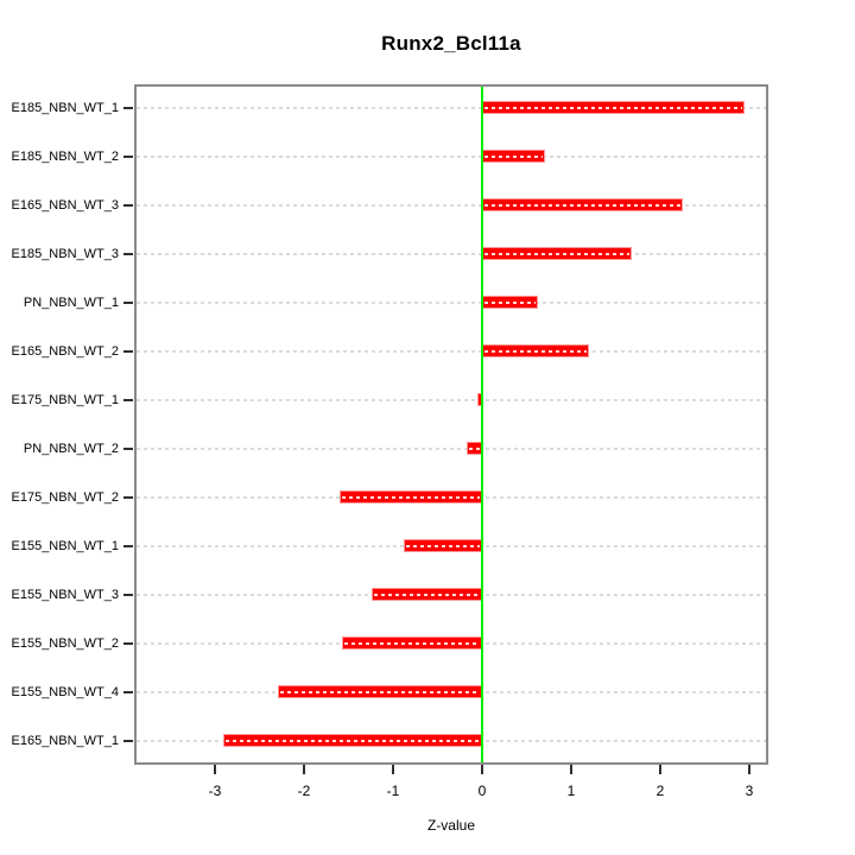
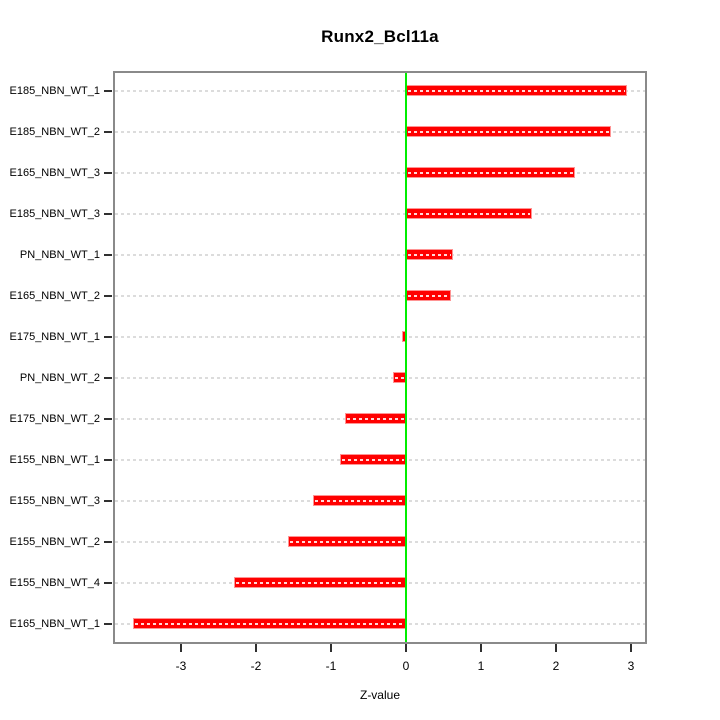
E185_NBN_WT_2: 0.7 -> 2.7
E165_NBN_WT_2: 1.2 -> 0.6
E175_NBN_WT_2: -1.6 -> -0.8
E165_NBN_WT_1: -2.9 -> -3.6
